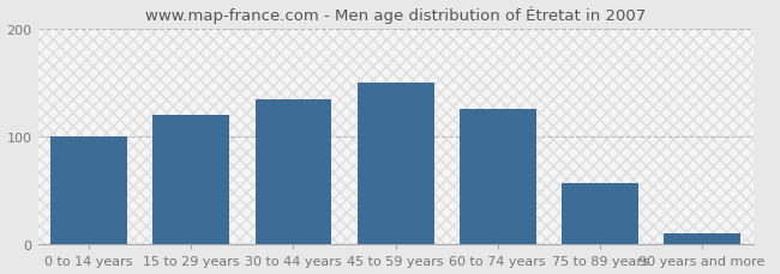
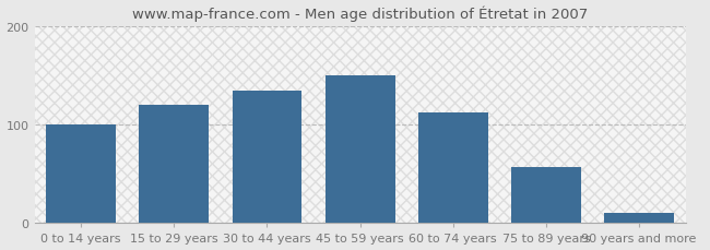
60 to 74 years: 126 -> 113
